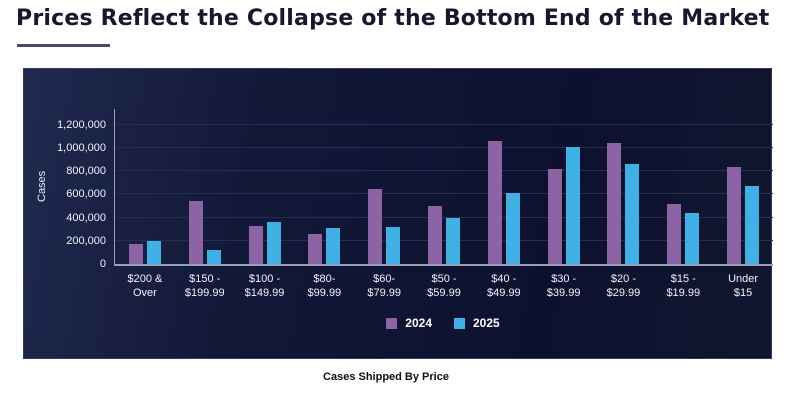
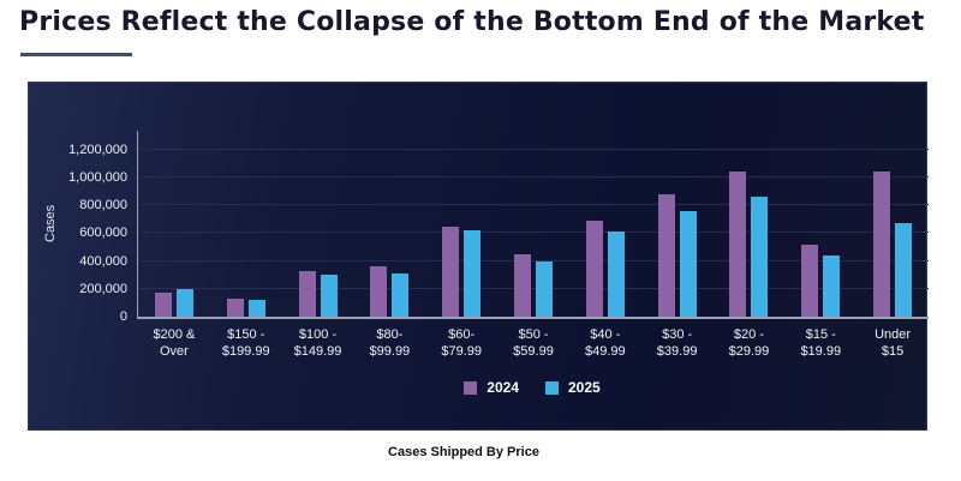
2024/$150 - $199.99: 540000 -> 130000
2025/$100 - $149.99: 360000 -> 300000
2024/$80- $99.99: 260000 -> 360000
2025/$60- $79.99: 320000 -> 620000
2024/$50 - $59.99: 500000 -> 440000
2024/$40 - $49.99: 1060000 -> 690000
2024/$30 - $39.99: 820000 -> 880000
2025/$30 - $39.99: 1010000 -> 760000
2024/Under $15: 840000 -> 1040000
